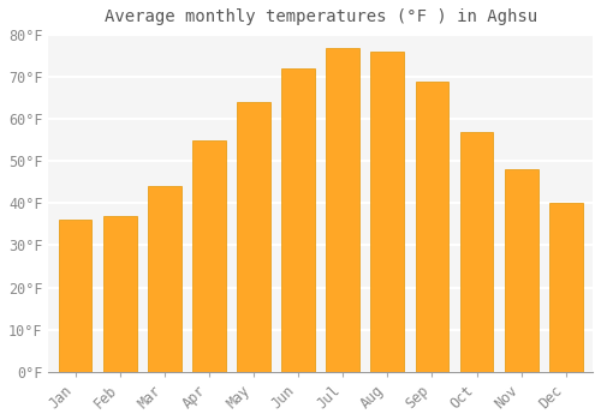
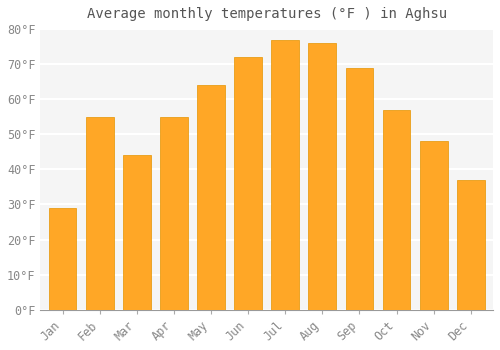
Jan: 36°F -> 29°F
Feb: 37°F -> 55°F
Dec: 40°F -> 37°F
